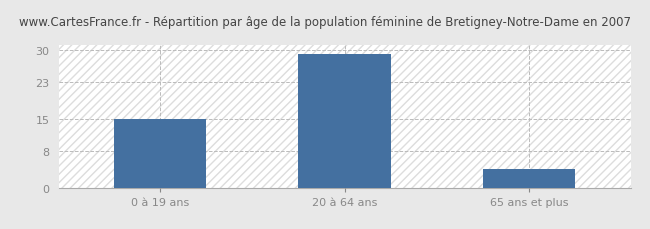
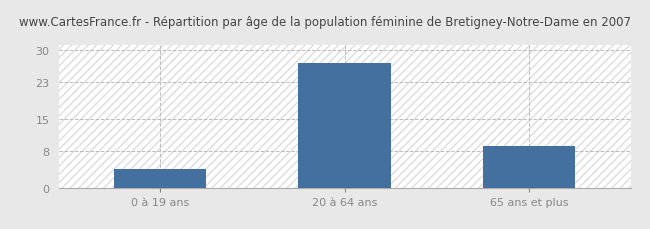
0 à 19 ans: 15 -> 4
20 à 64 ans: 29 -> 27
65 ans et plus: 4 -> 9
